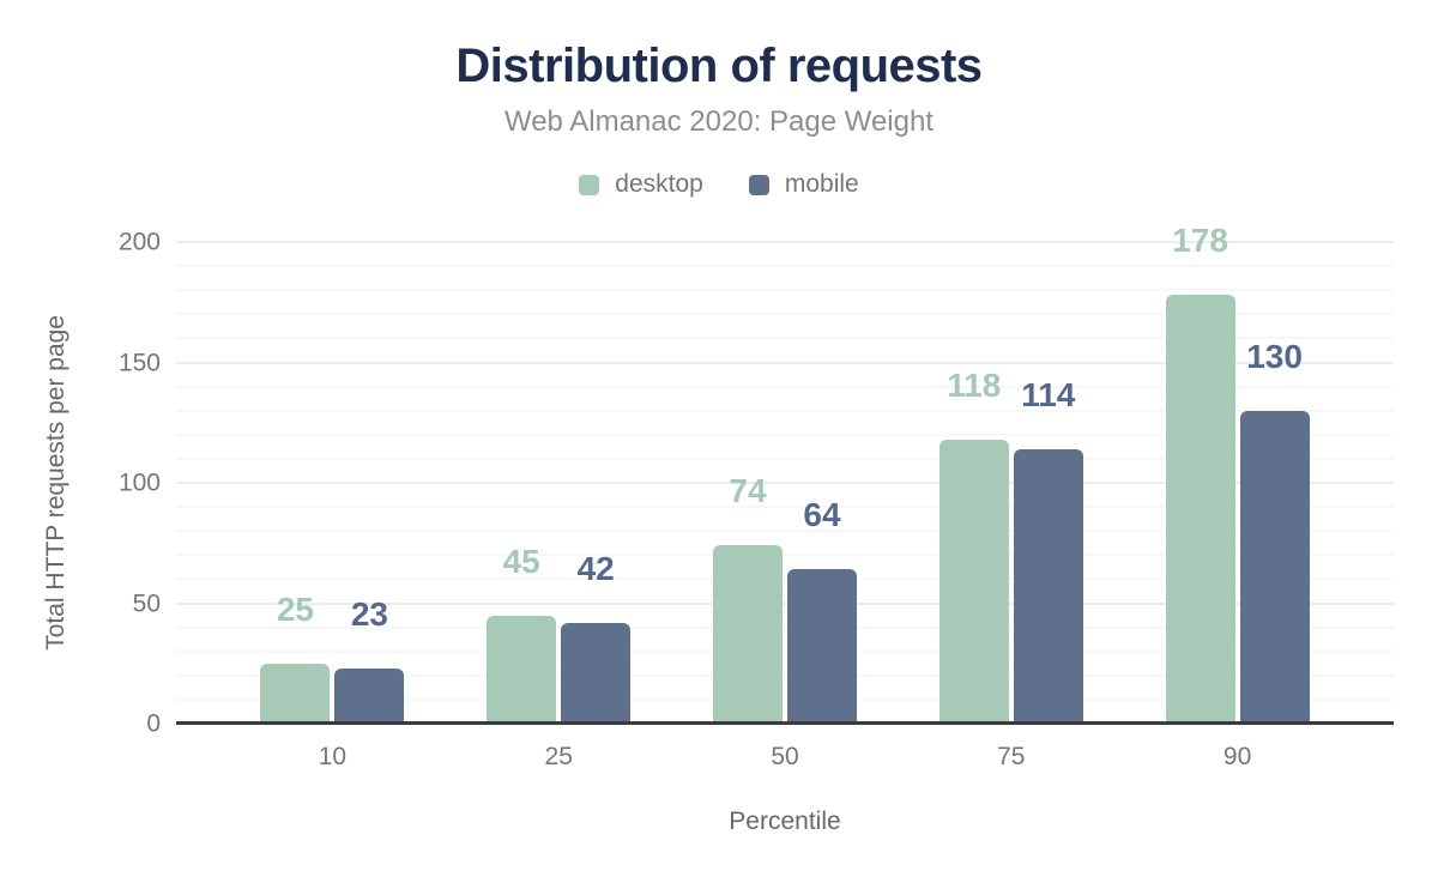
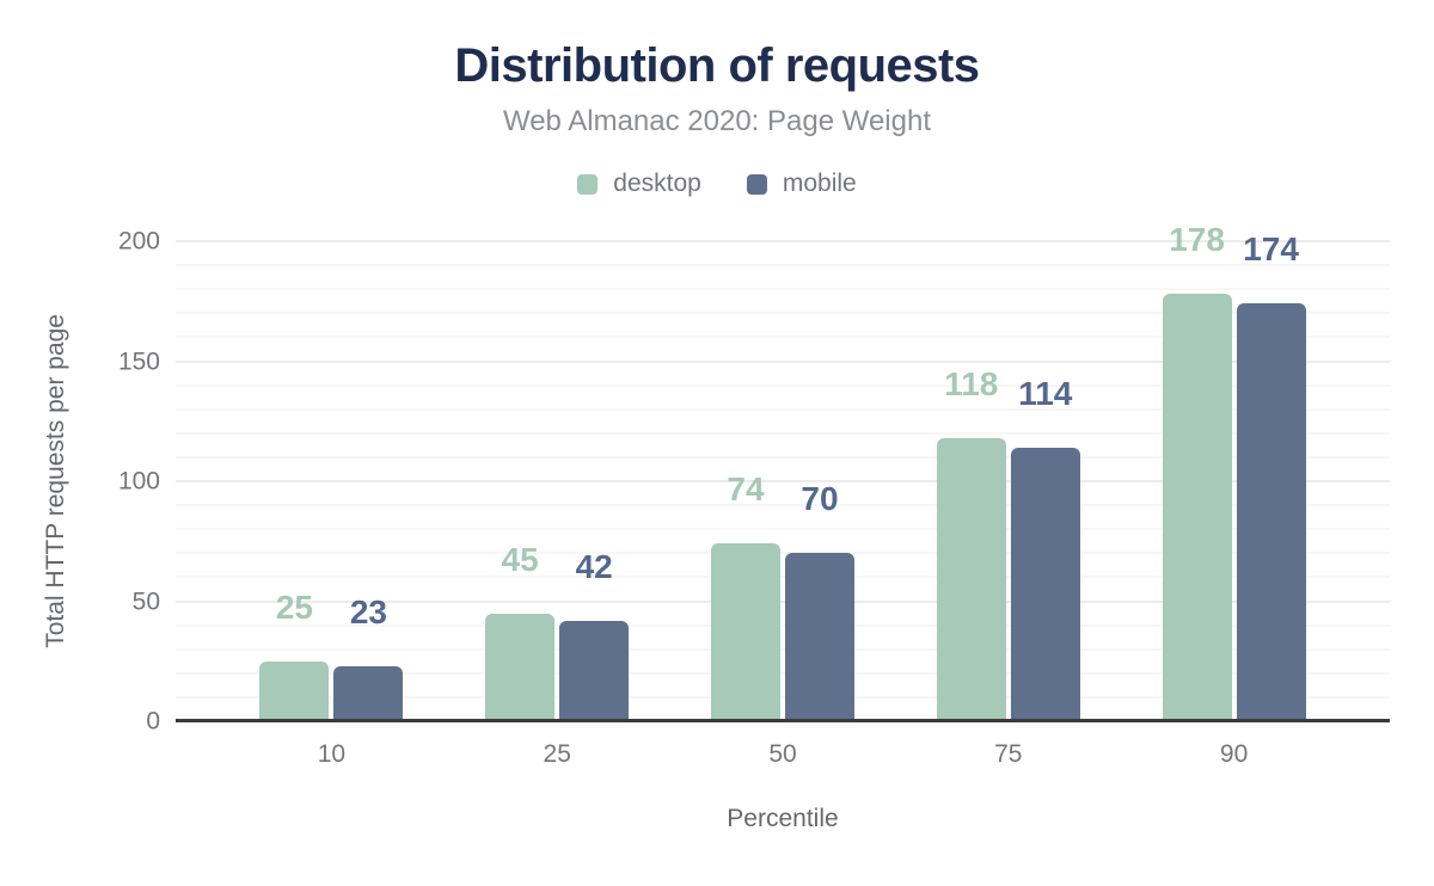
mobile/50: 64 -> 70
mobile/90: 130 -> 174
